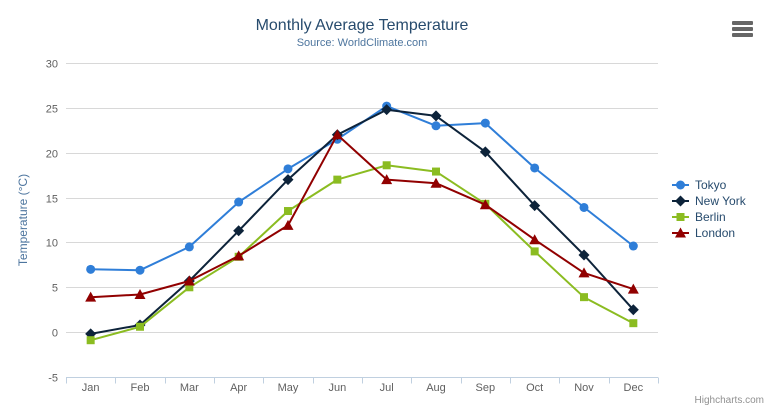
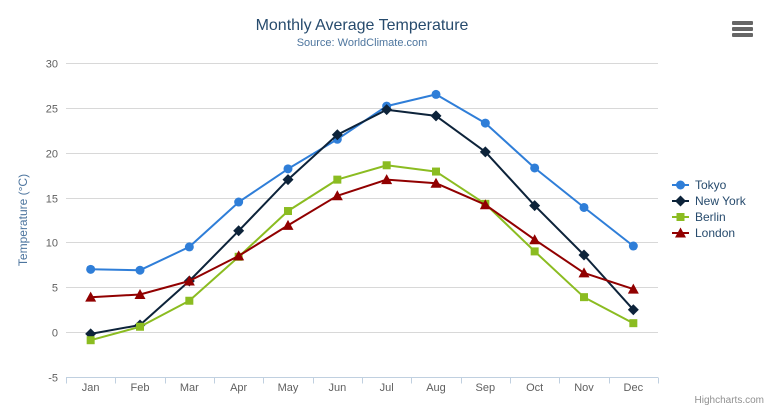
Berlin/Mar: 5 -> 4
London/Jun: 22 -> 15
Tokyo/Aug: 23 -> 26
